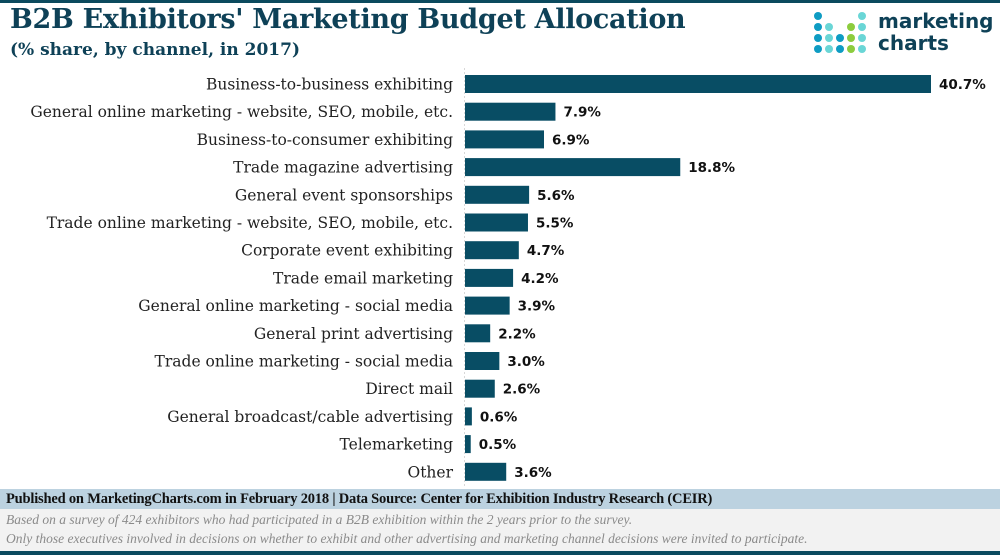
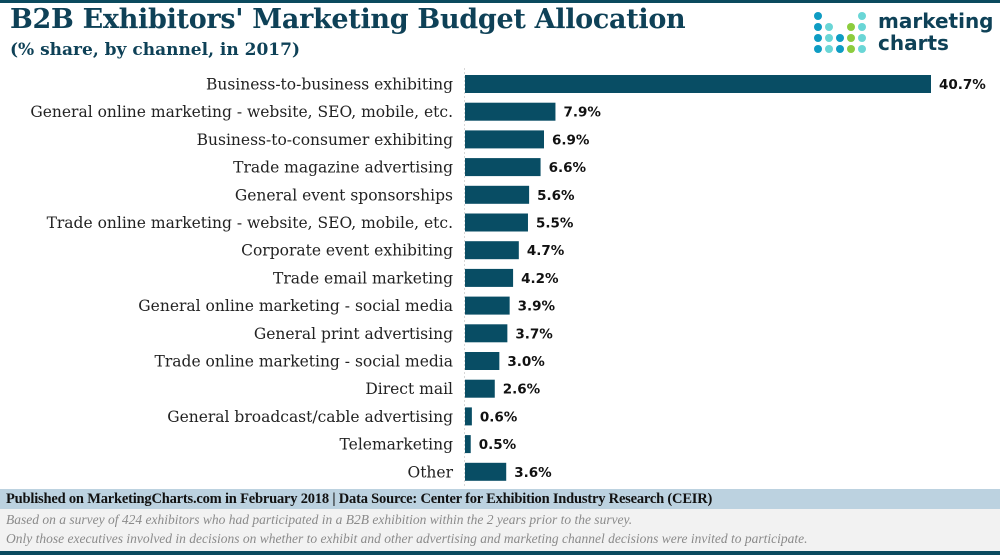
Trade magazine advertising: 18.8% -> 6.6%
General print advertising: 2.2% -> 3.7%
